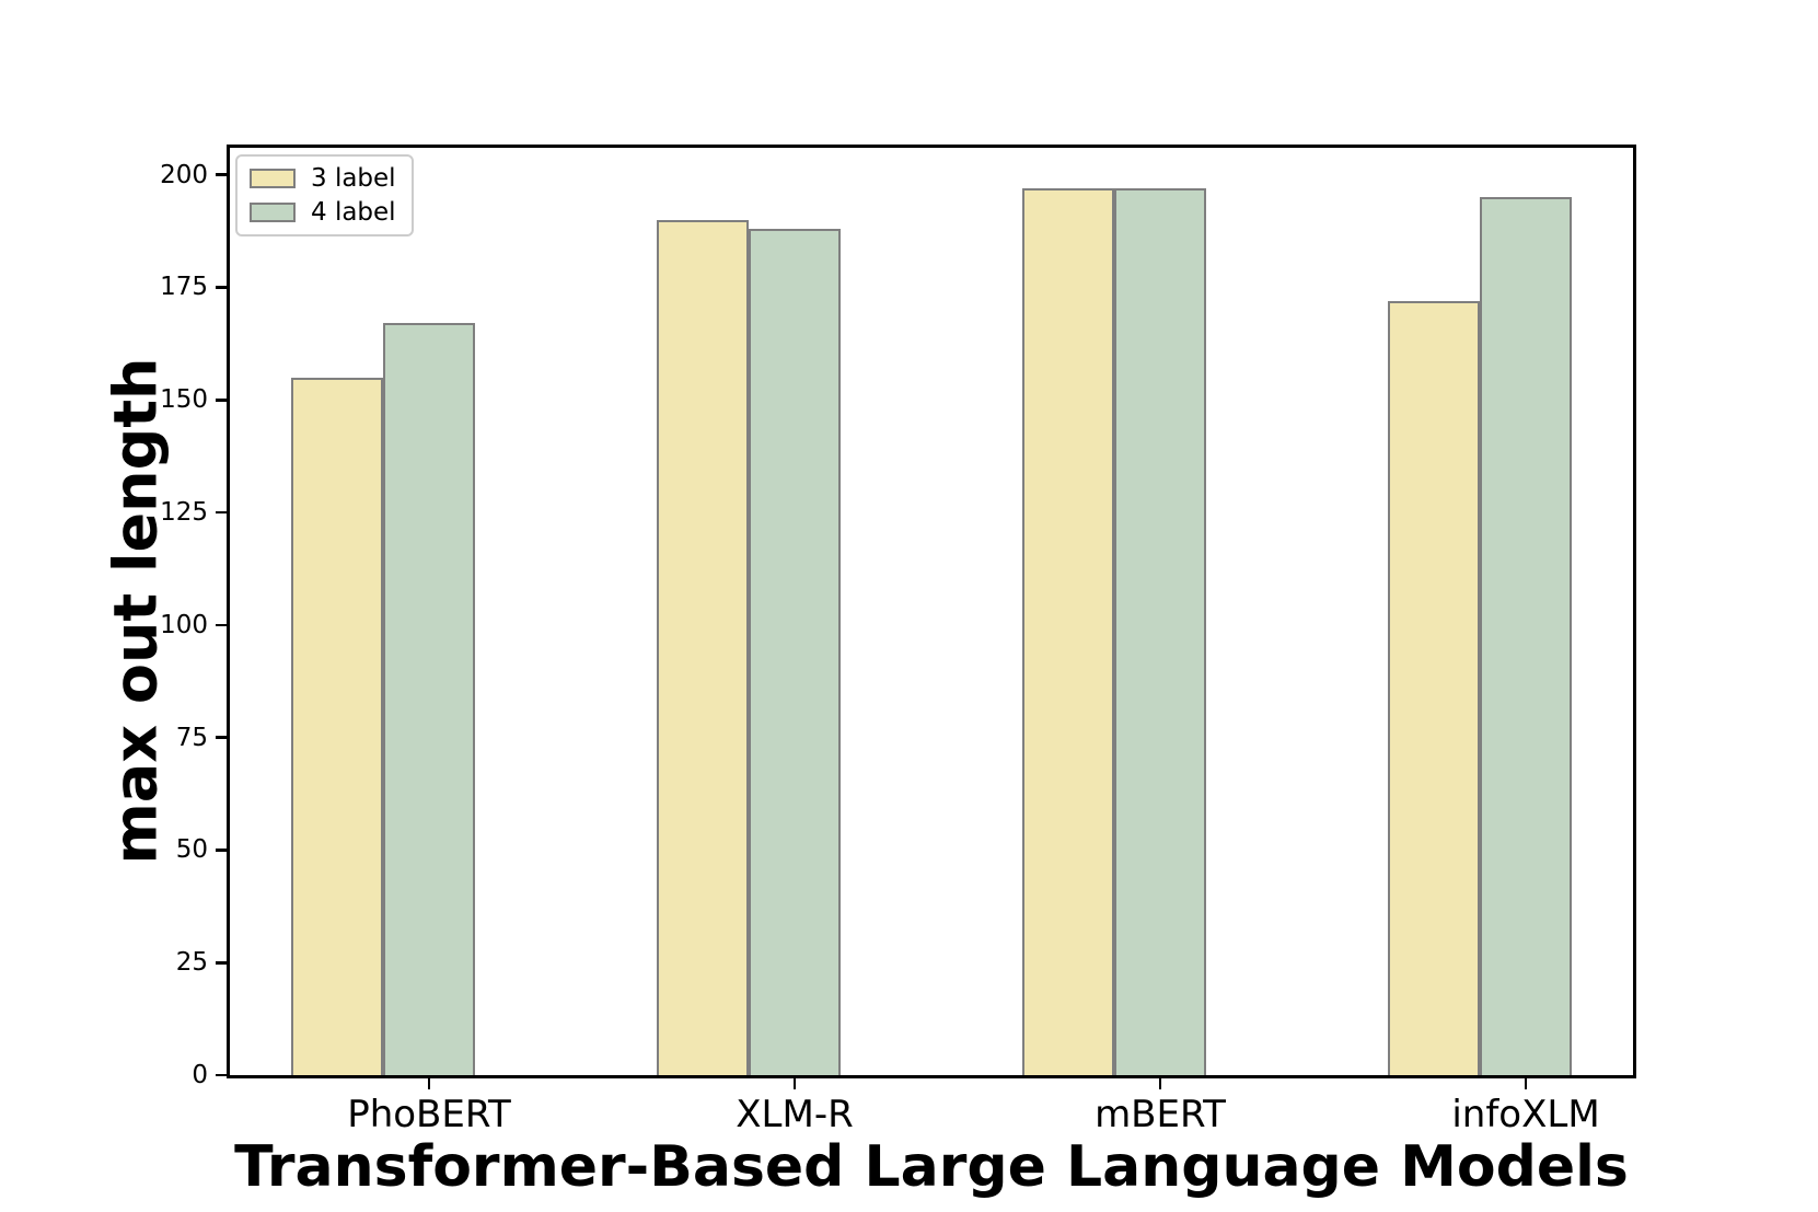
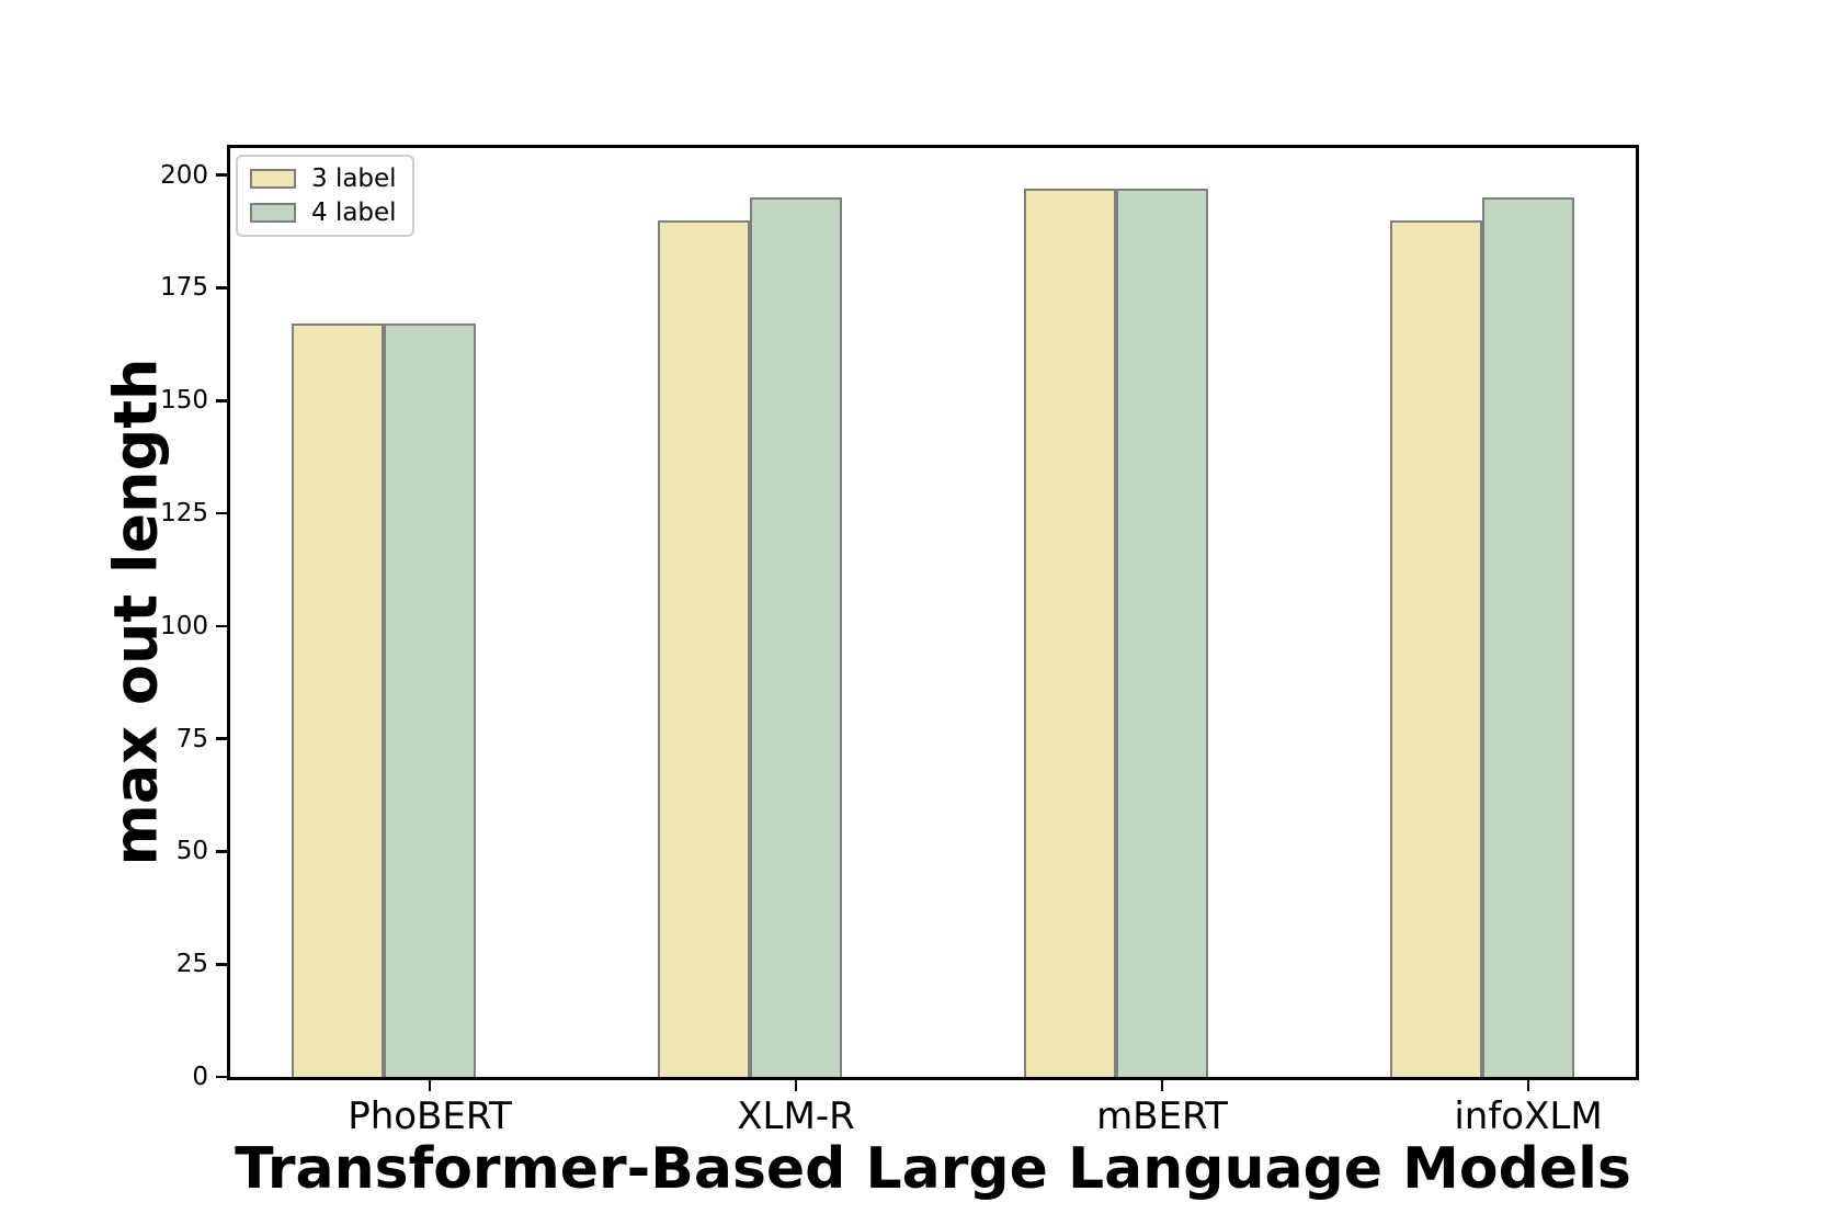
3 label/PhoBERT: 155 -> 167
4 label/XLM-R: 188 -> 195
3 label/infoXLM: 172 -> 190
